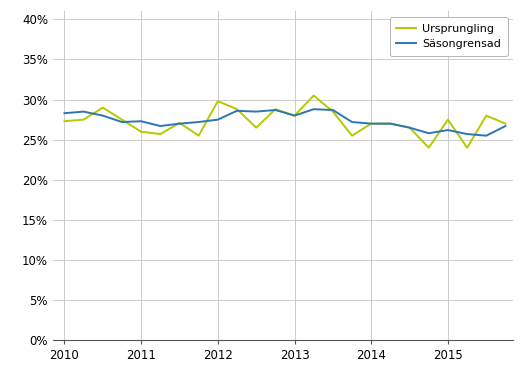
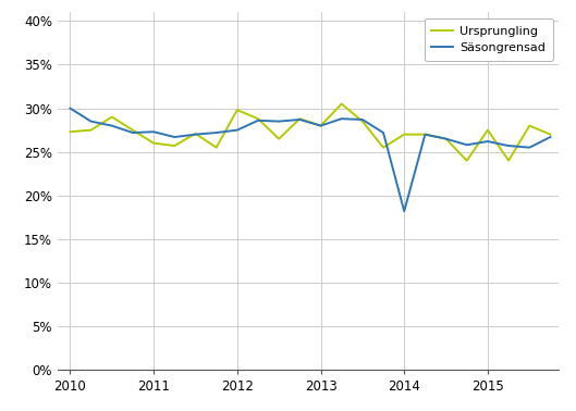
Säsongrensad/2010: 28.3% -> 30.0%
Säsongrensad/2014: 27.0% -> 18.2%
